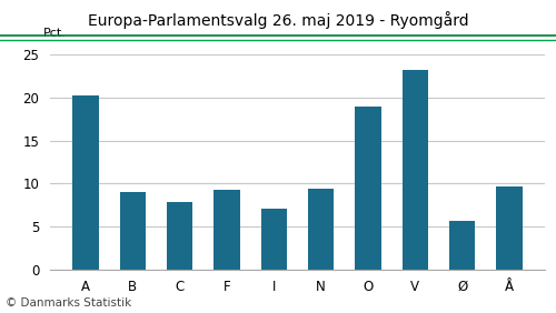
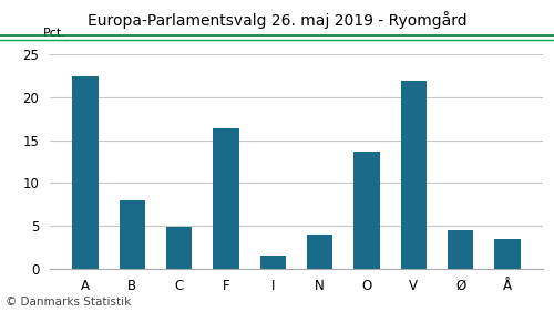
A: 20.2 -> 22.5
B: 9.0 -> 7.9
C: 7.8 -> 4.9
F: 9.2 -> 16.4
I: 7.0 -> 1.5
N: 9.4 -> 3.9
O: 19.0 -> 13.7
V: 23.2 -> 21.9
Ø: 5.6 -> 4.5
Å: 9.6 -> 3.4
